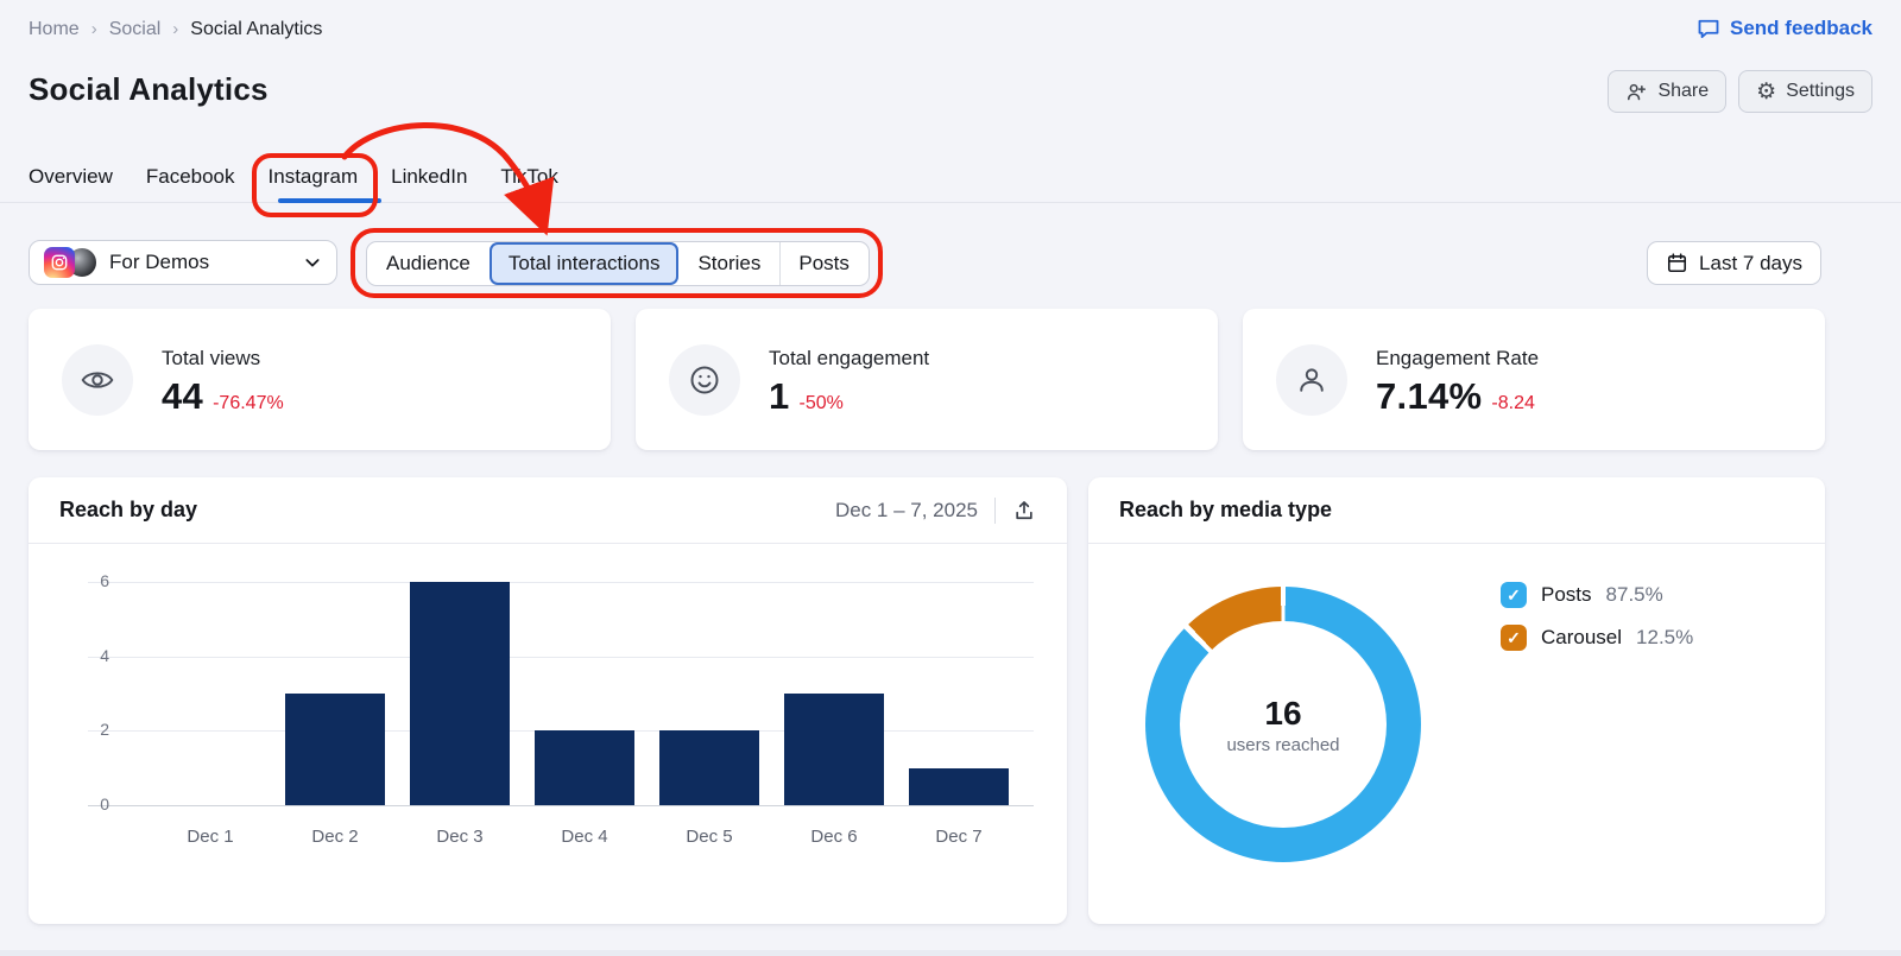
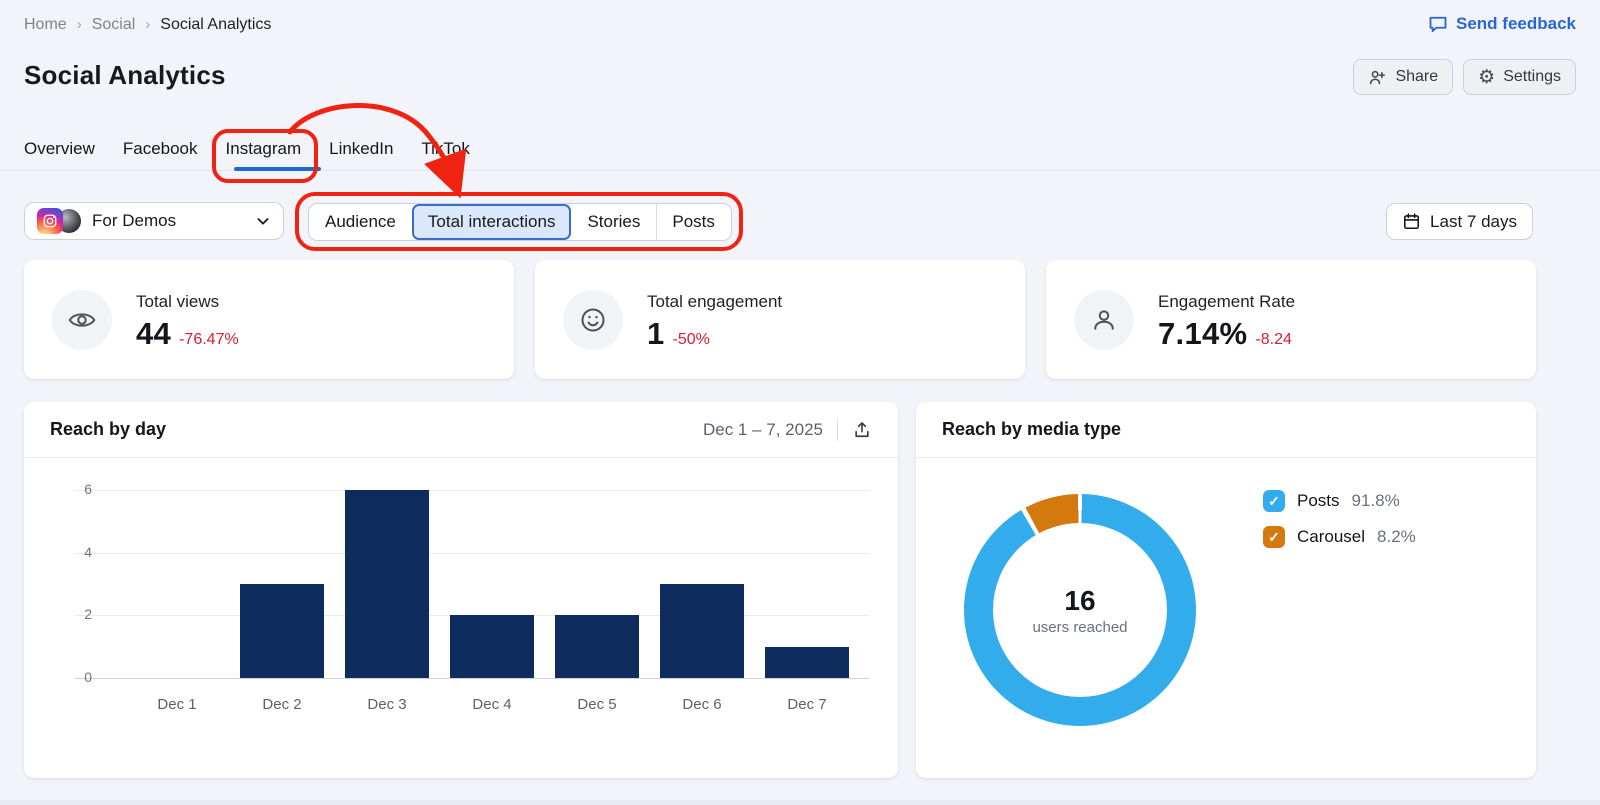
Reach by media type/Posts: 87.5% -> 91.8%
Reach by media type/Carousel: 12.5% -> 8.2%
